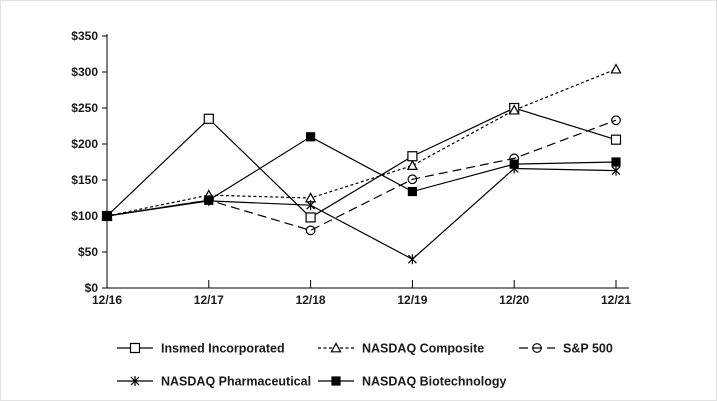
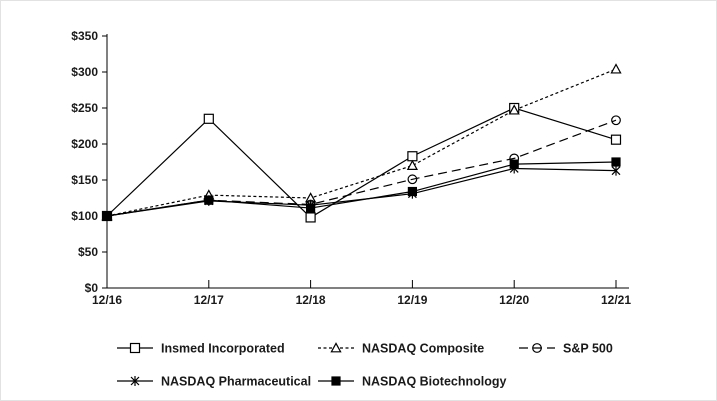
S&P 500/12/18: $80 -> $120
NASDAQ Biotechnology/12/18: $210 -> $110
NASDAQ Pharmaceutical/12/19: $40 -> $130
